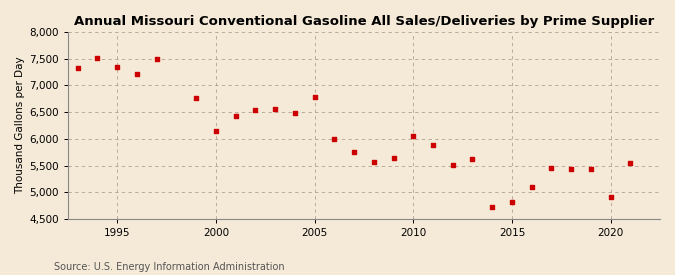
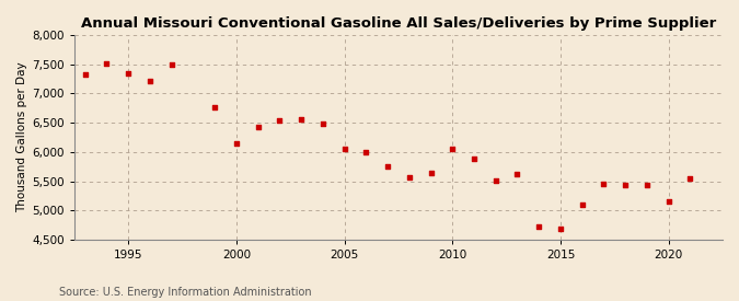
2005: 6,780 -> 6,060
2015: 4,820 -> 4,680
2020: 4,920 -> 5,160
